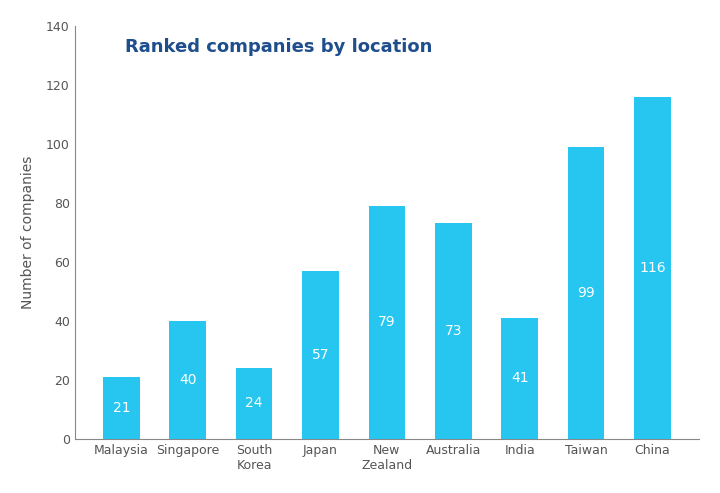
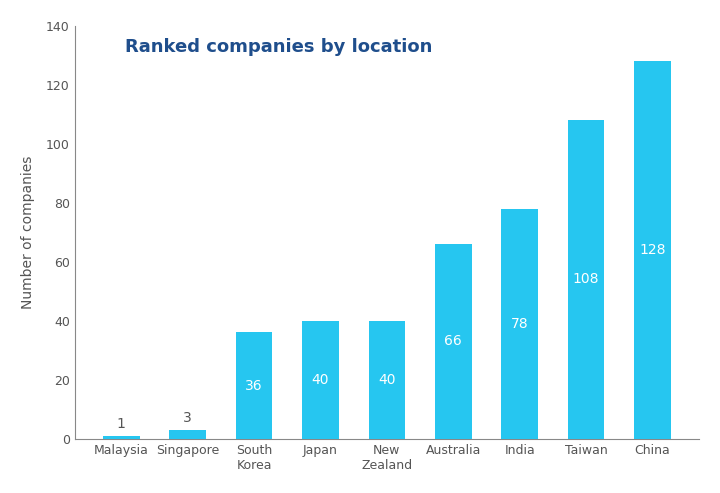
Malaysia: 21 -> 1
Singapore: 40 -> 3
South Korea: 24 -> 36
Japan: 57 -> 40
New Zealand: 79 -> 40
Australia: 73 -> 66
India: 41 -> 78
Taiwan: 99 -> 108
China: 116 -> 128
